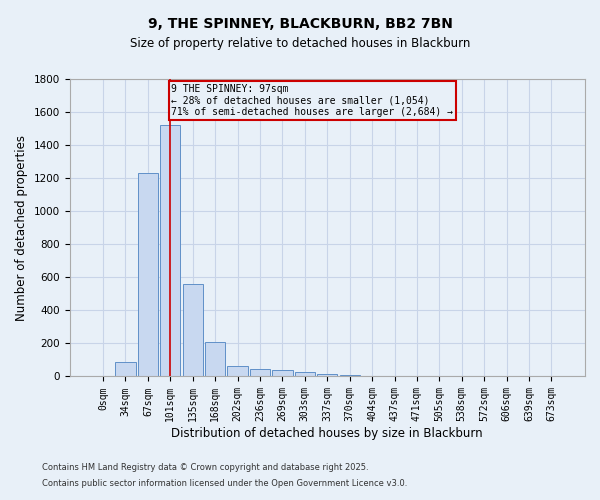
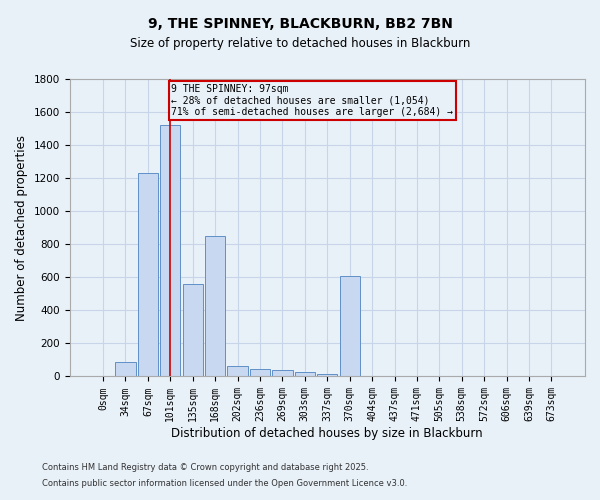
168sqm: 210 -> 850
370sqm: 10 -> 610
